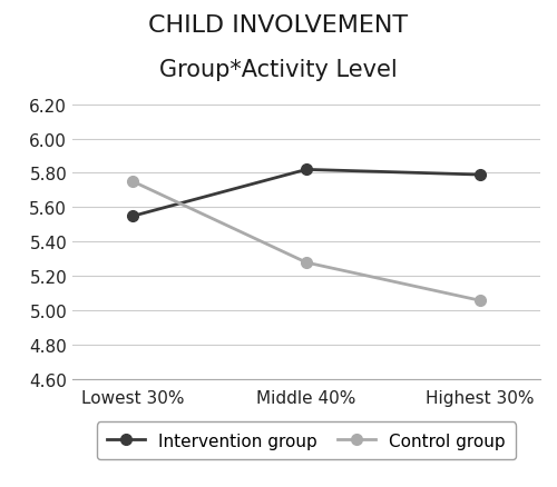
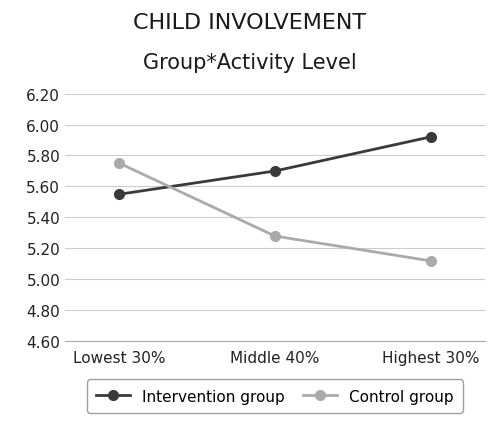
Intervention group/Middle 40%: 5.82 -> 5.70
Intervention group/Highest 30%: 5.79 -> 5.92
Control group/Highest 30%: 5.06 -> 5.12
